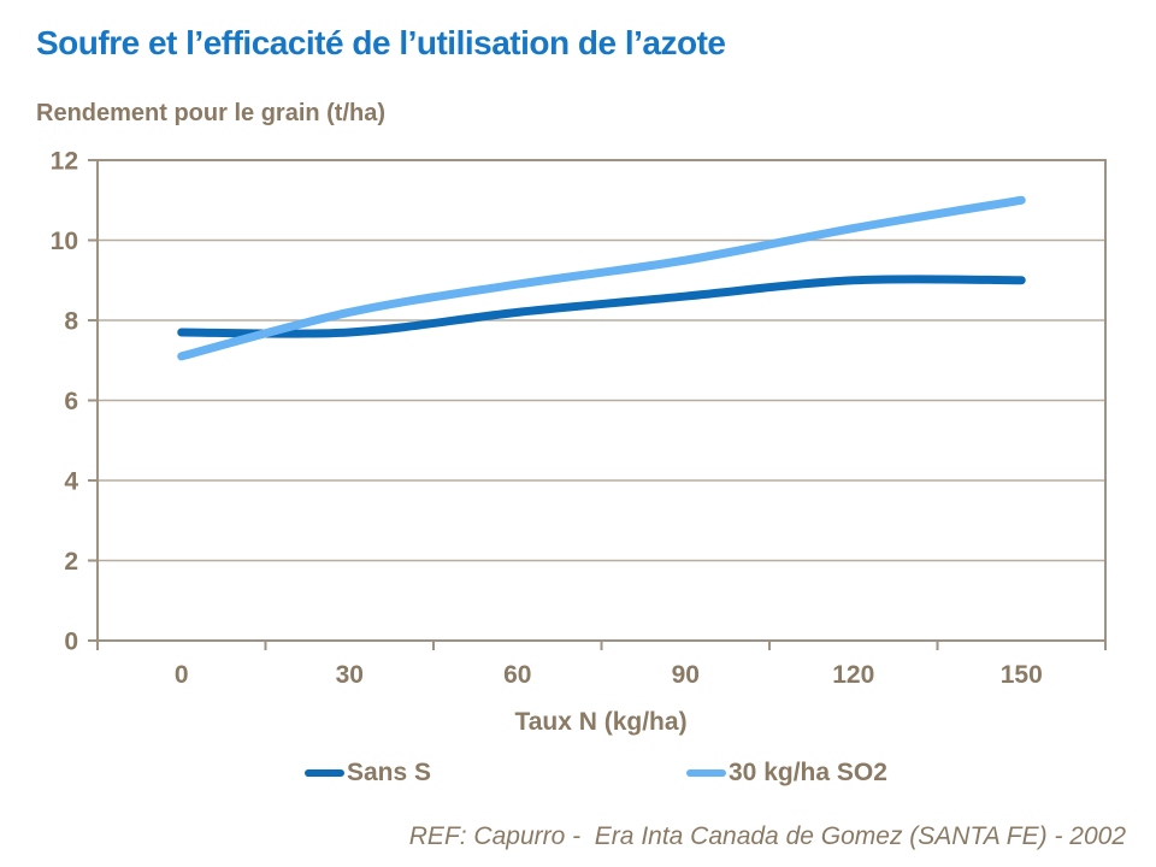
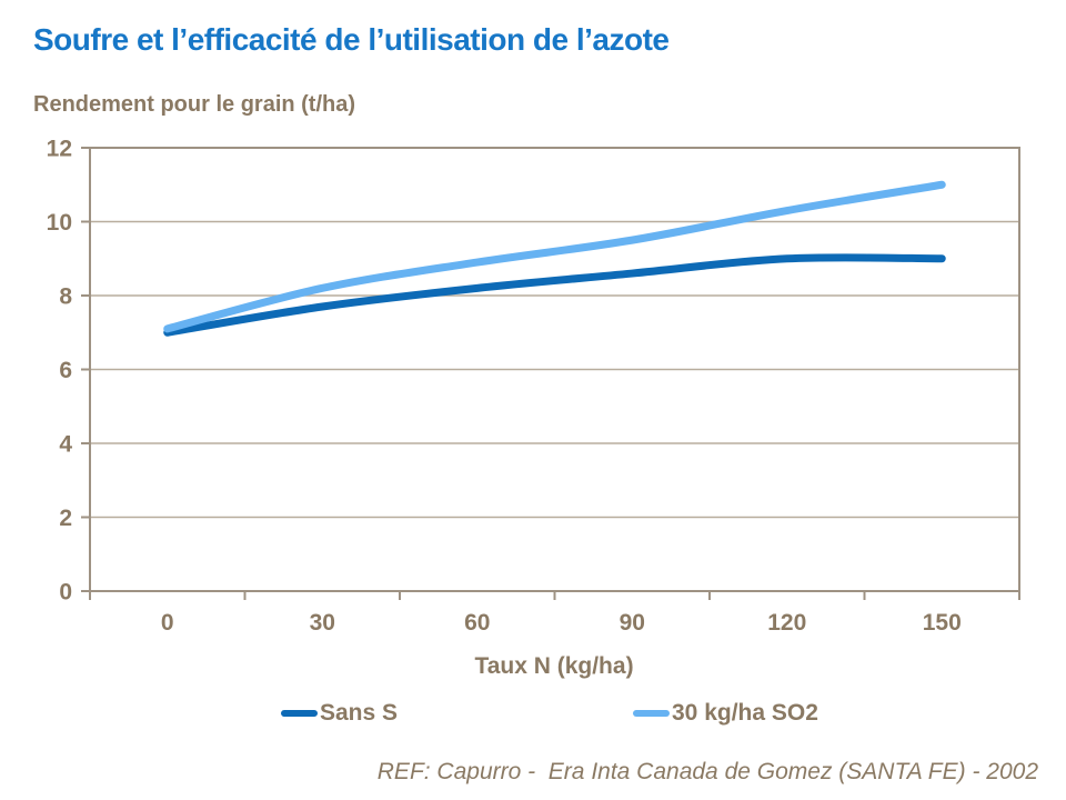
Sans S/0: 7.7 -> 7.0
